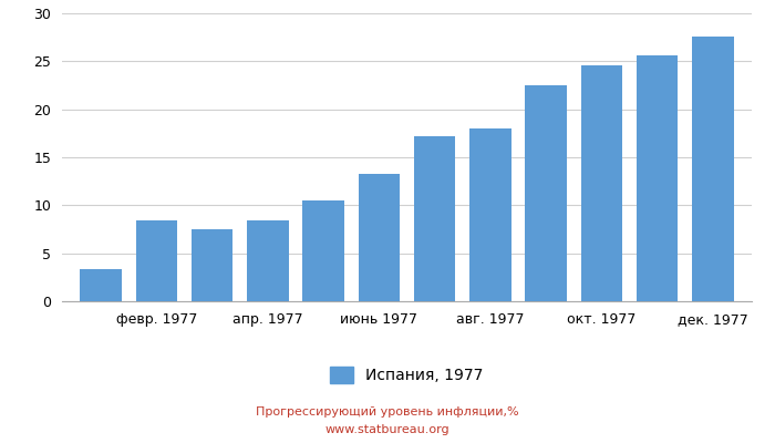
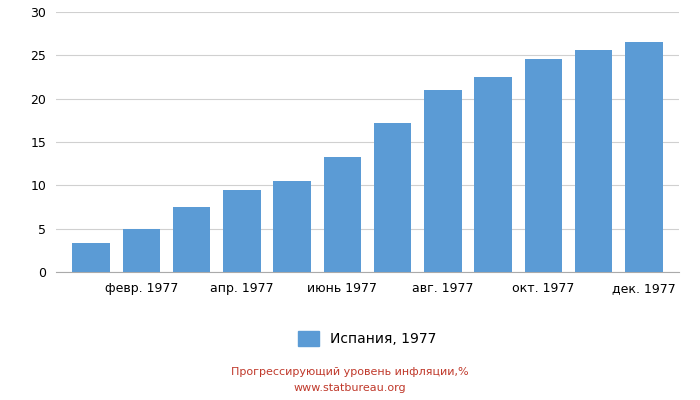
февр. 1977: 8.4 -> 5.0
апр. 1977: 8.4 -> 9.5
авг. 1977: 18.0 -> 21.0
дек. 1977: 27.6 -> 26.5
